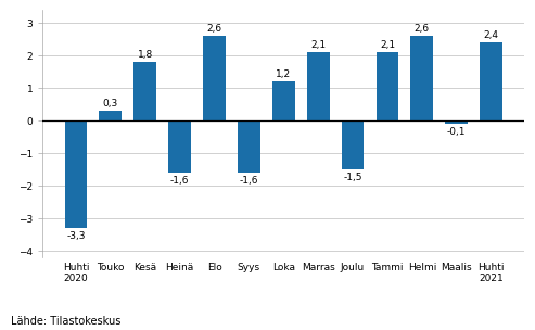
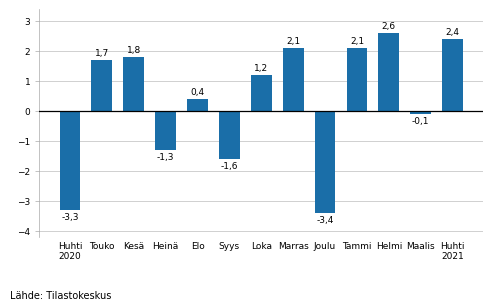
Touko: 0,3 -> 1,7
Heinä: -1,6 -> -1,3
Elo: 2,6 -> 0,4
Joulu: -1,5 -> -3,4
